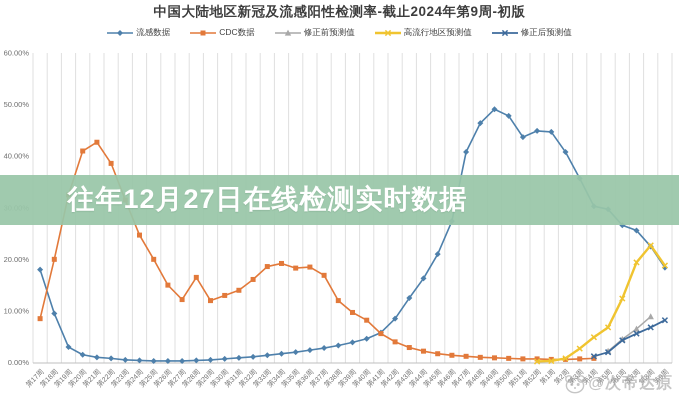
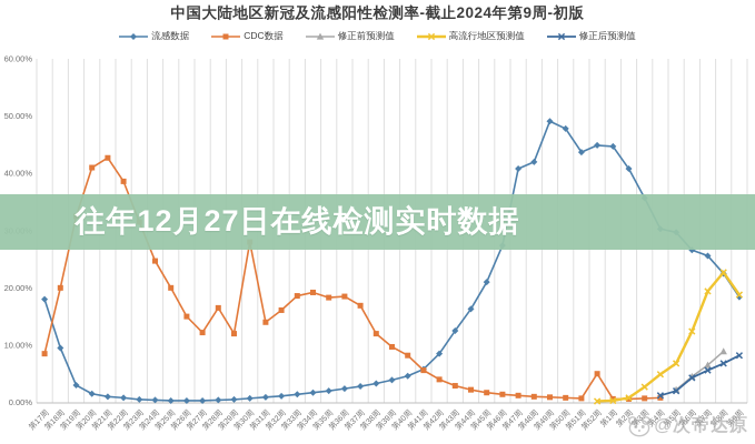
CDC数据/第30周: 13% -> 28%
流感数据/第48周: 46% -> 42%
CDC数据/第52周: 1% -> 5%
